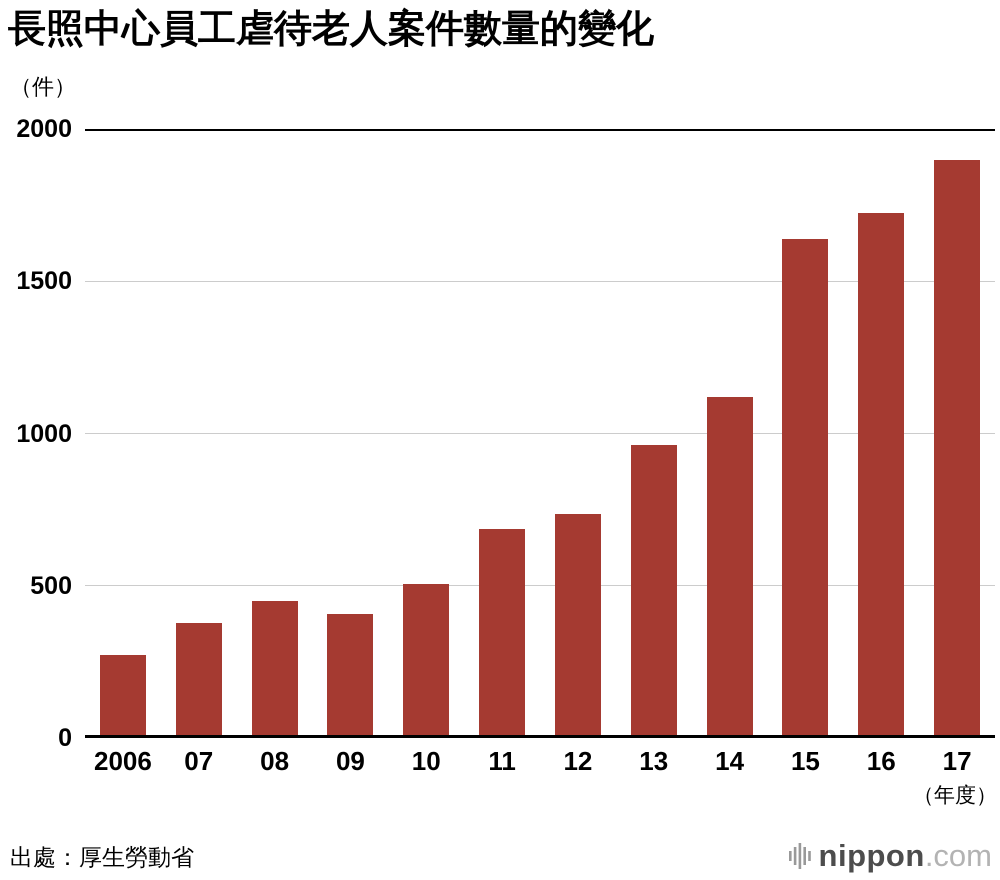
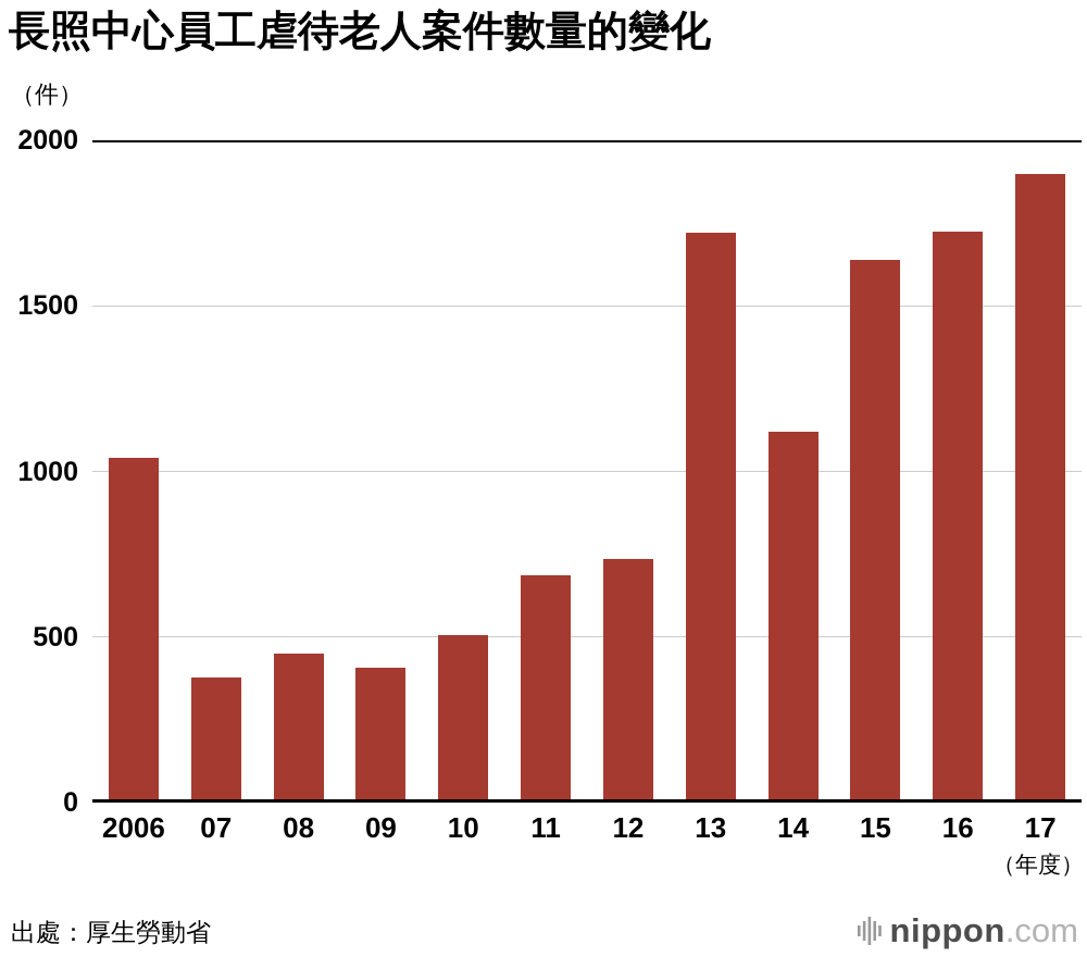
2006: 270 -> 1040
13: 960 -> 1720
